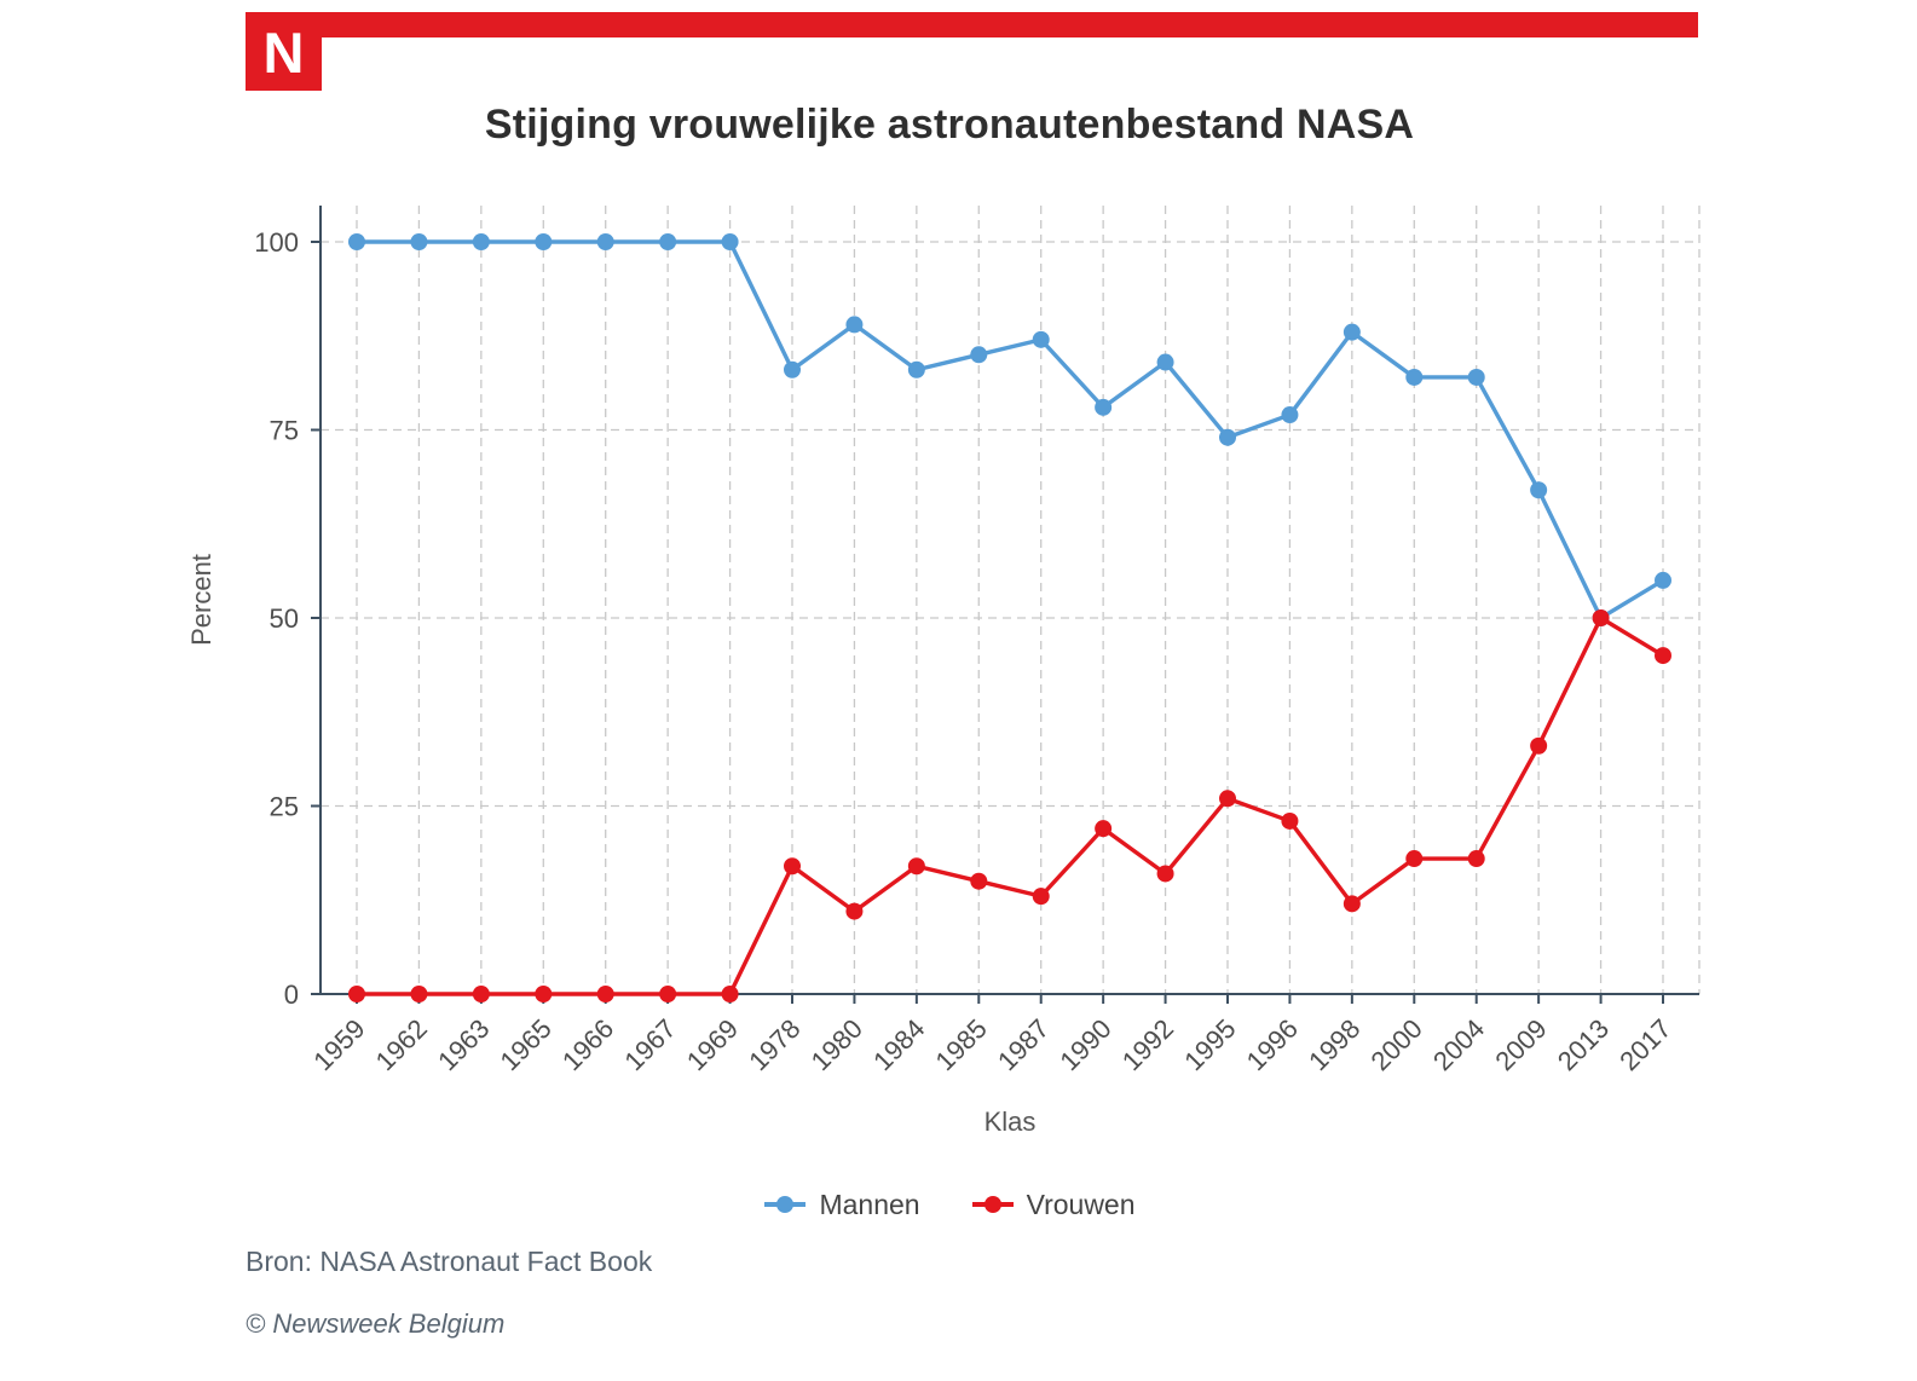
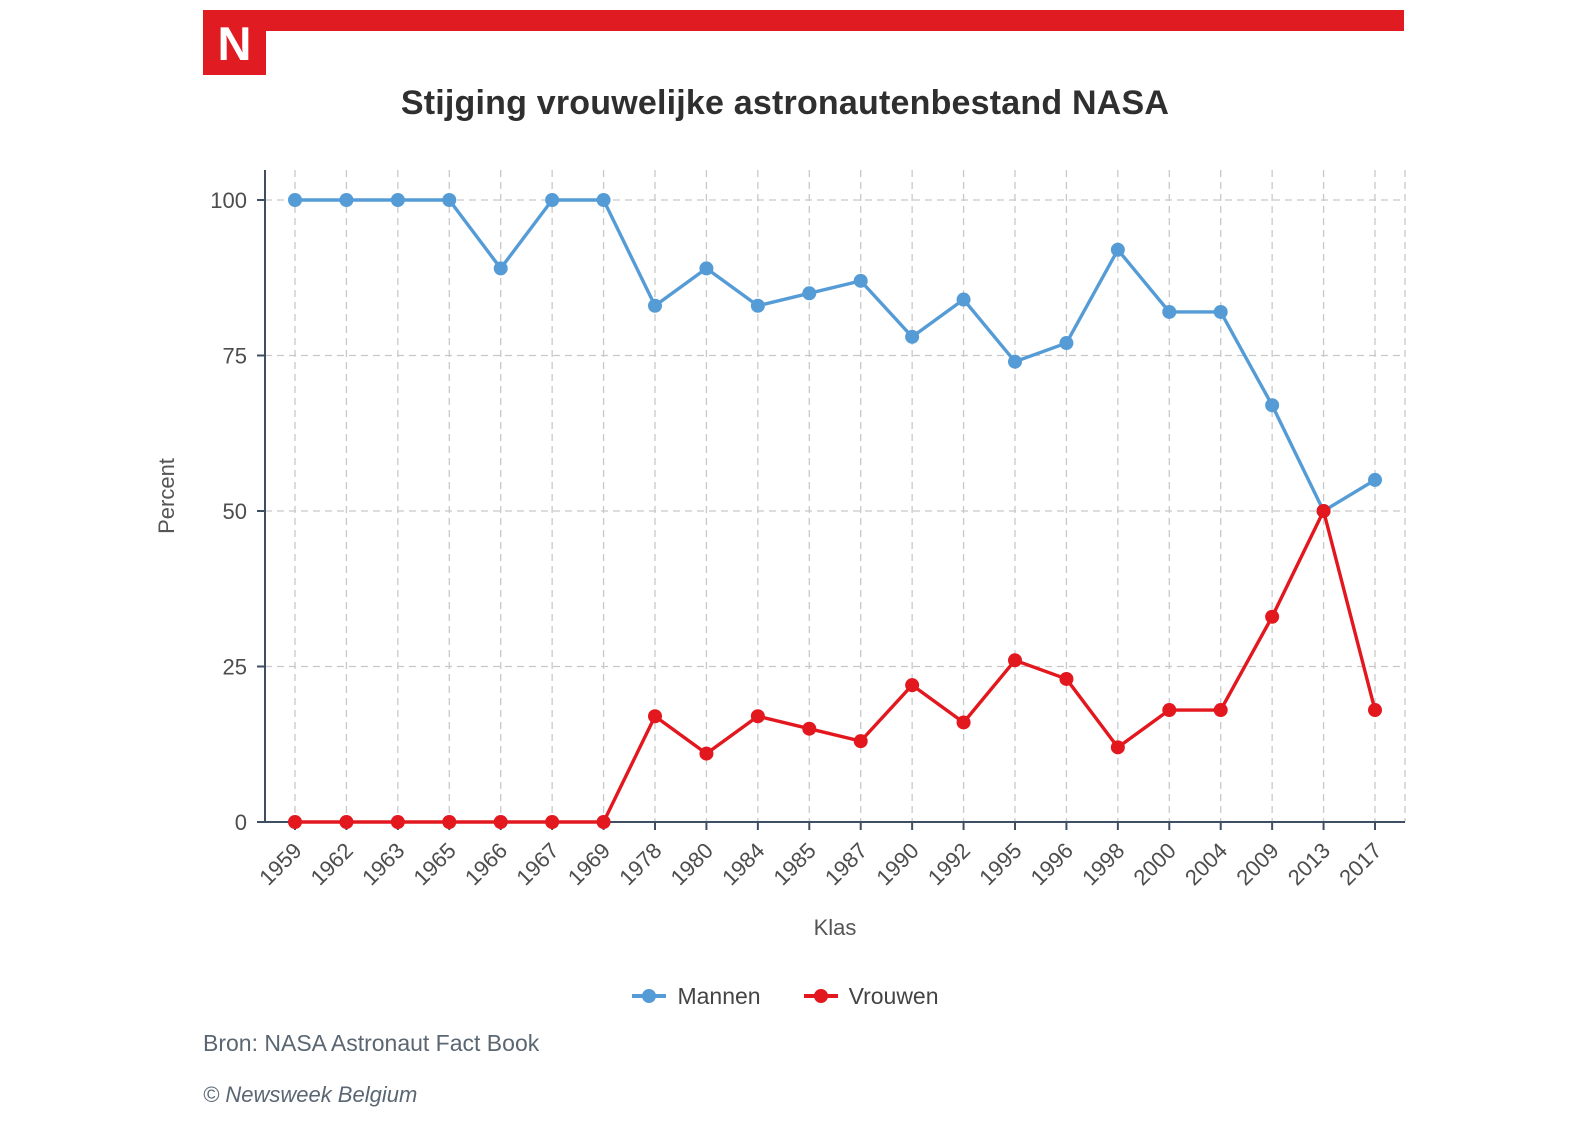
Mannen/1966: 100 -> 89
Mannen/1998: 88 -> 92
Vrouwen/2017: 45 -> 18
